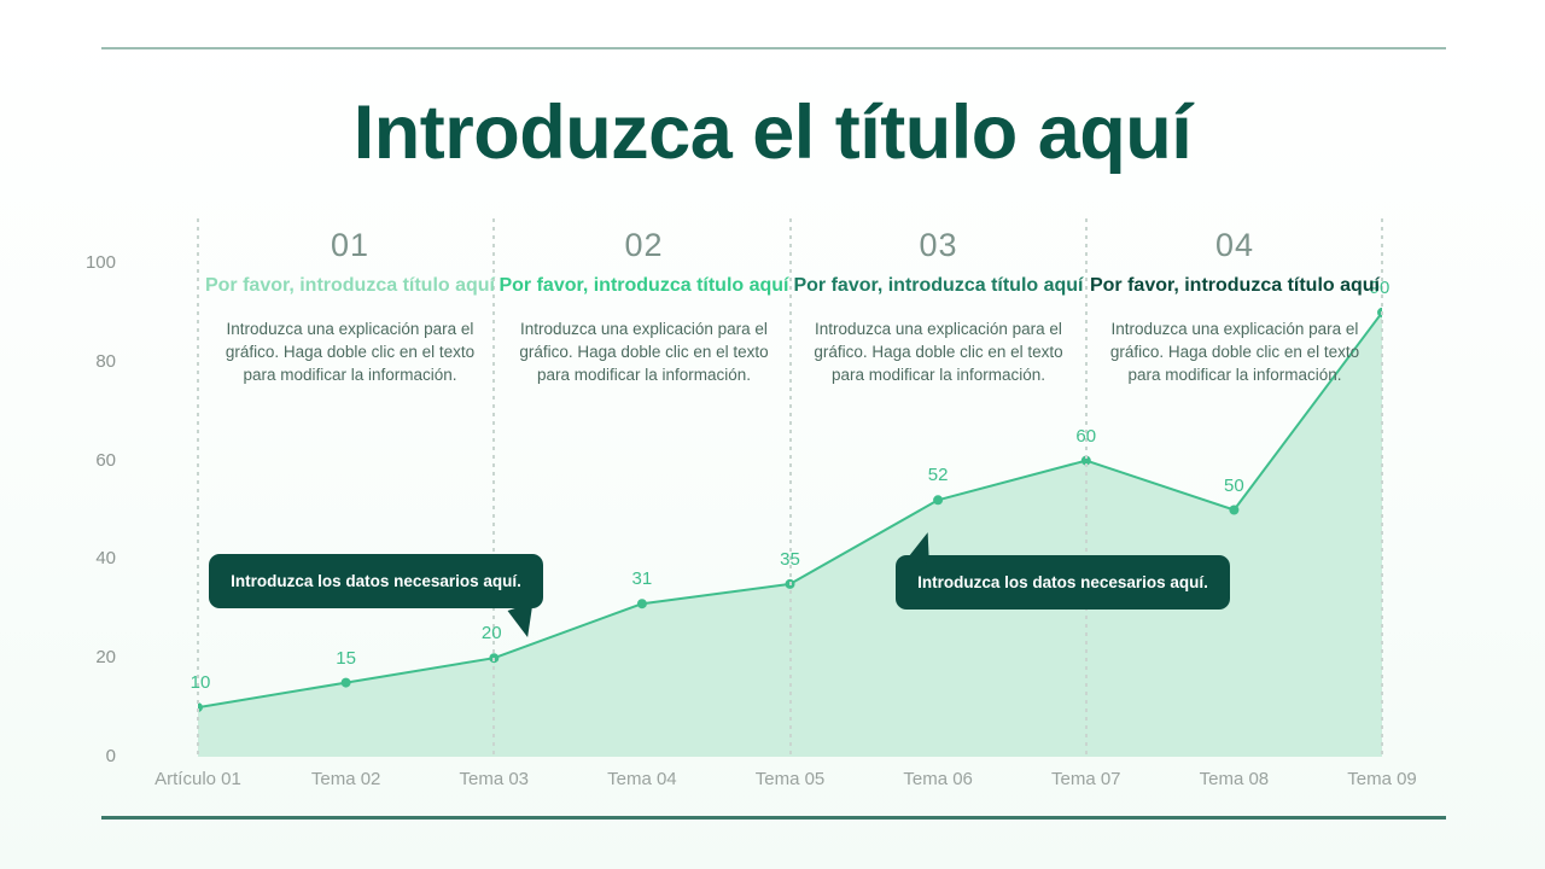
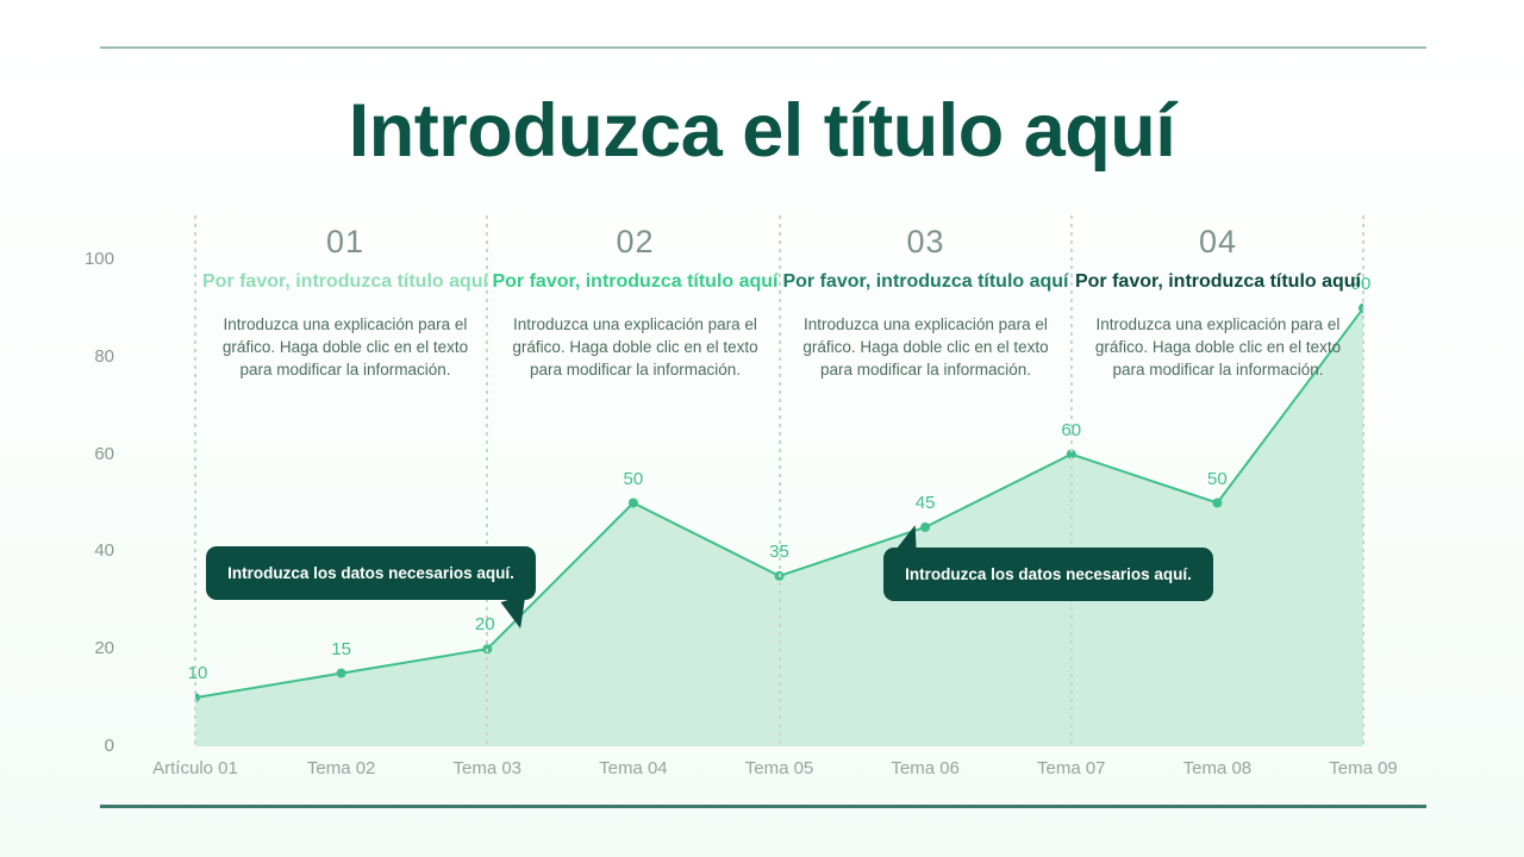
Tema 04: 31 -> 50
Tema 06: 52 -> 45
